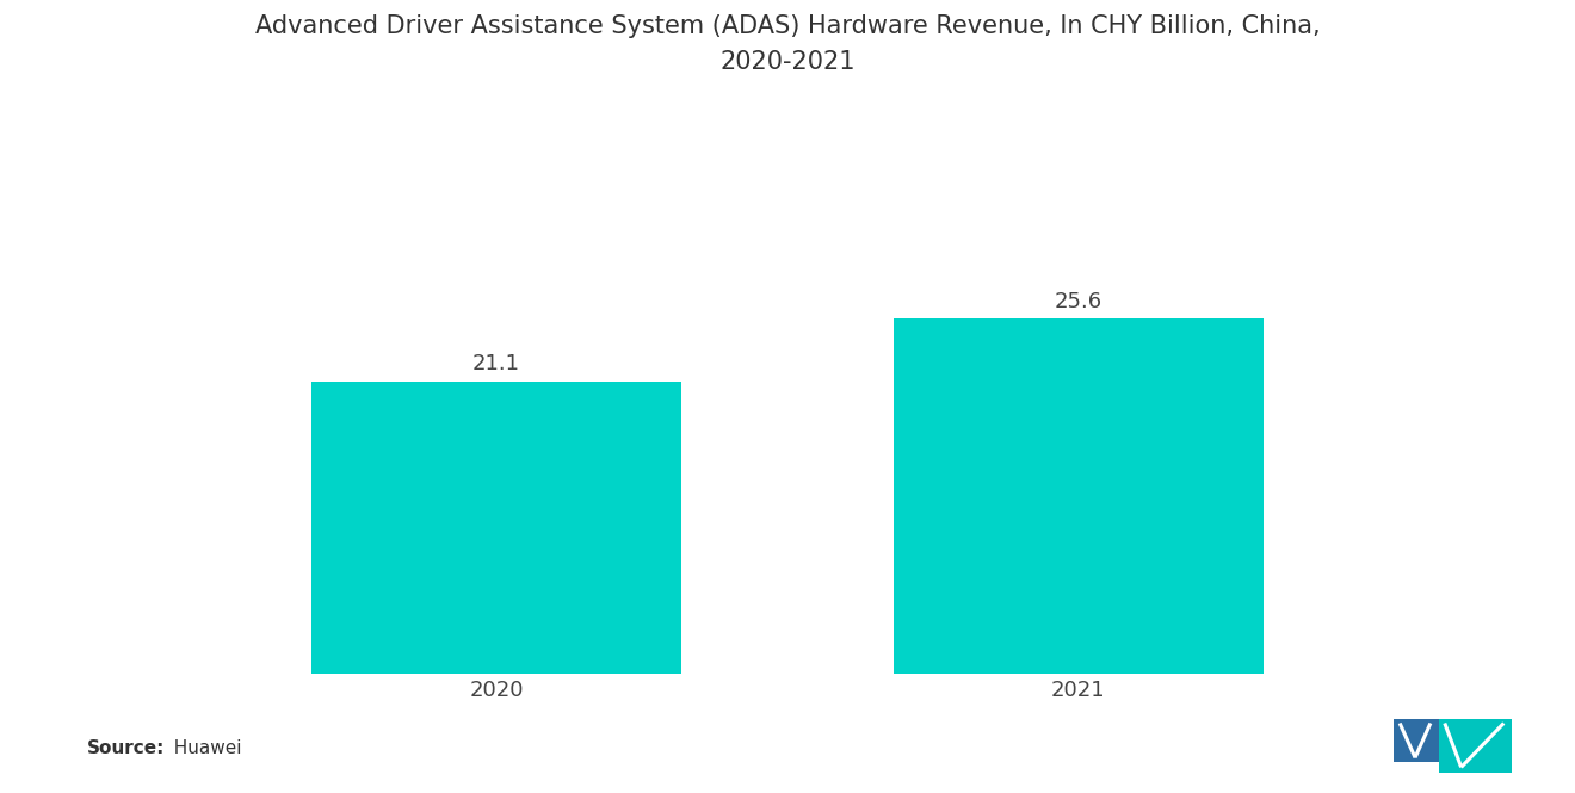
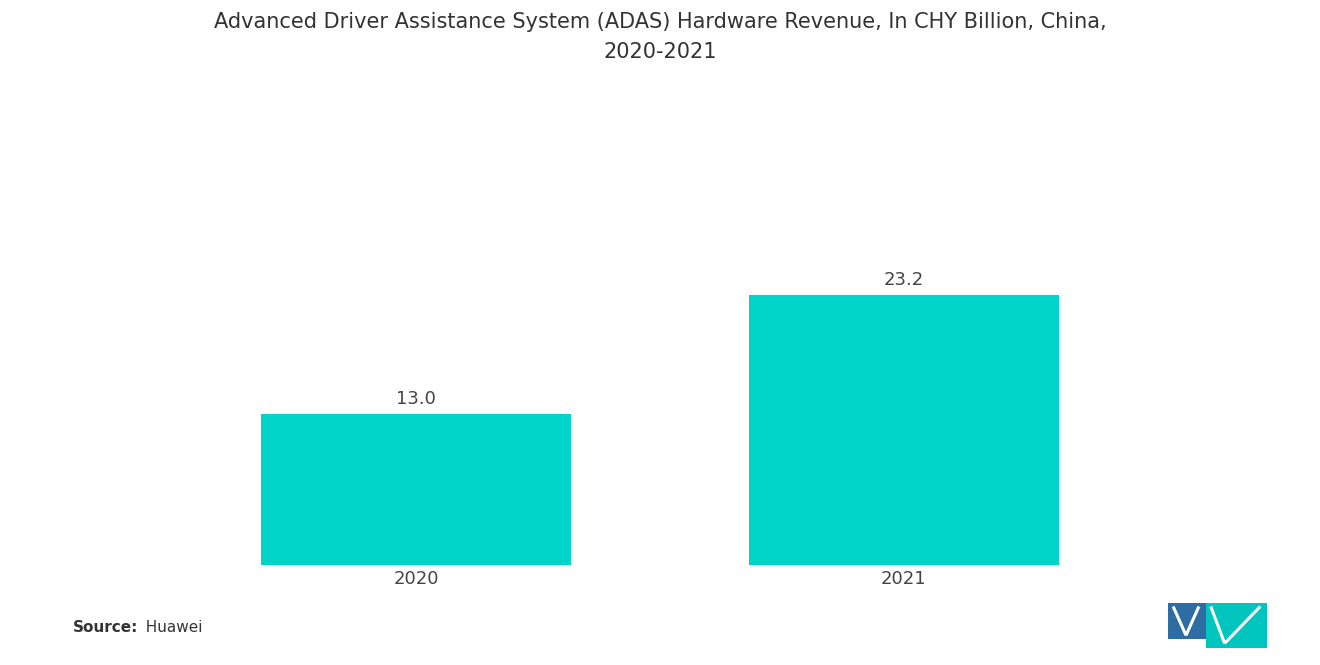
2020: 21.1 -> 13.0
2021: 25.6 -> 23.2
